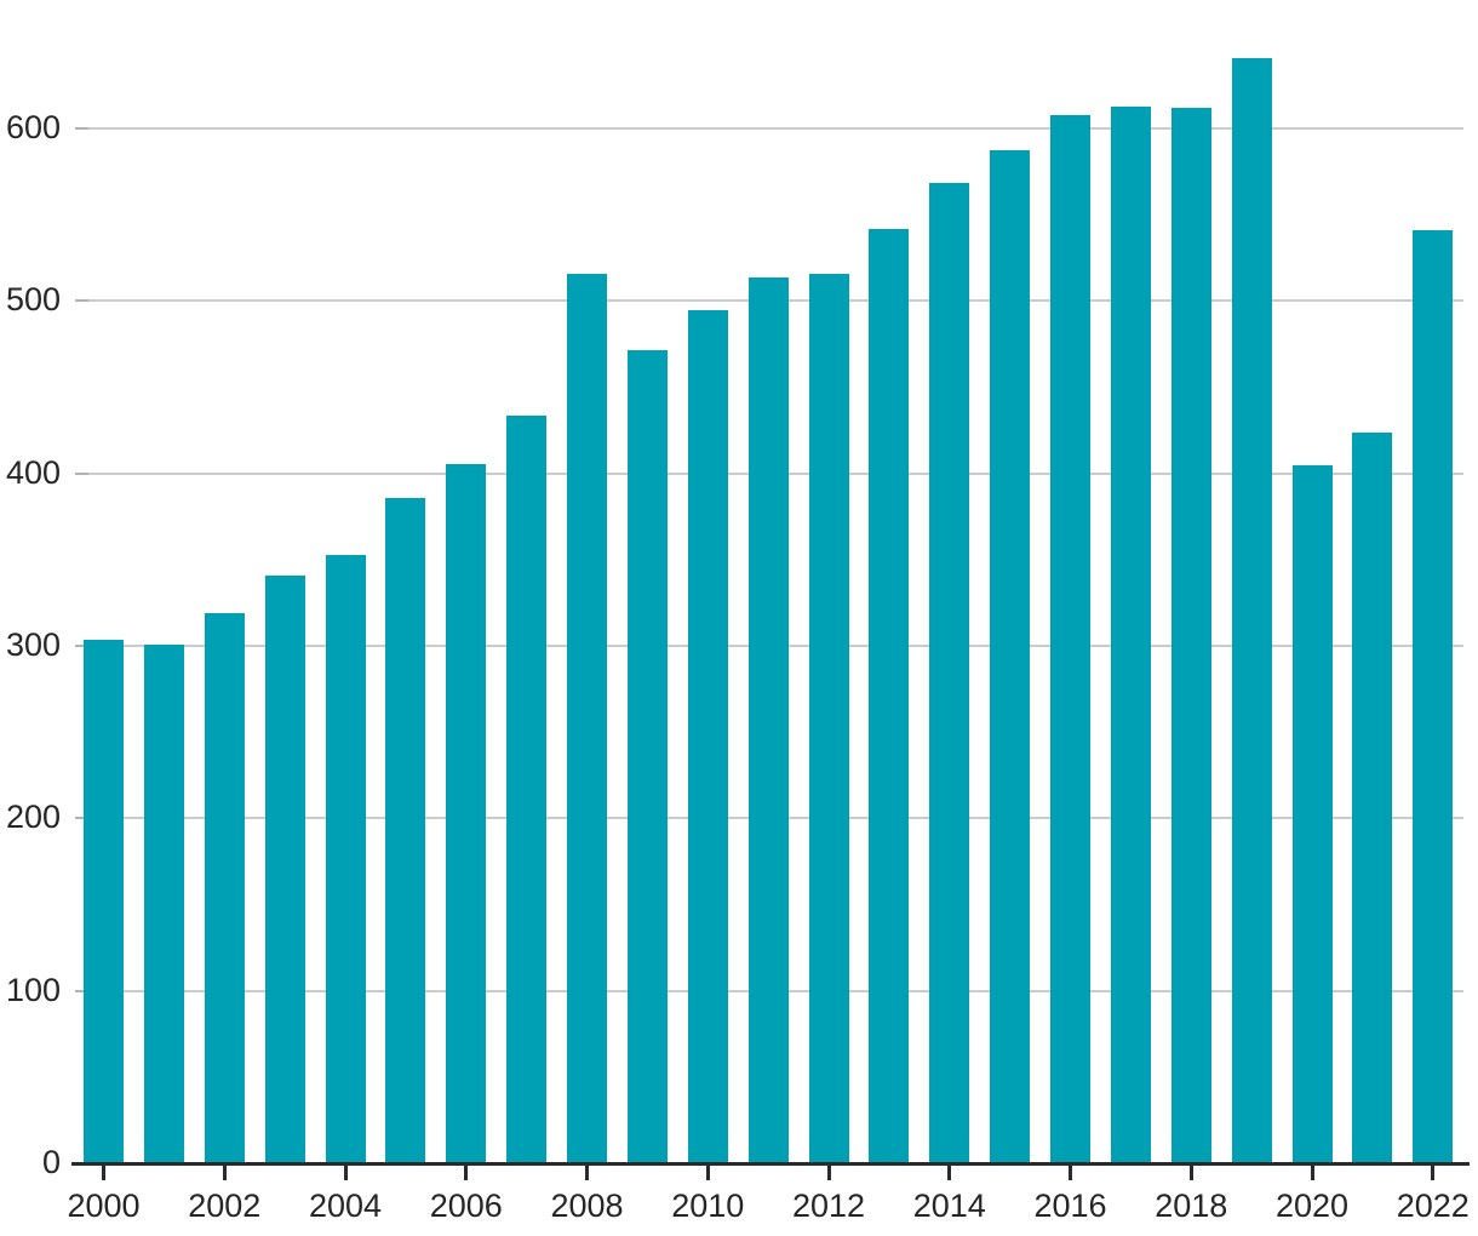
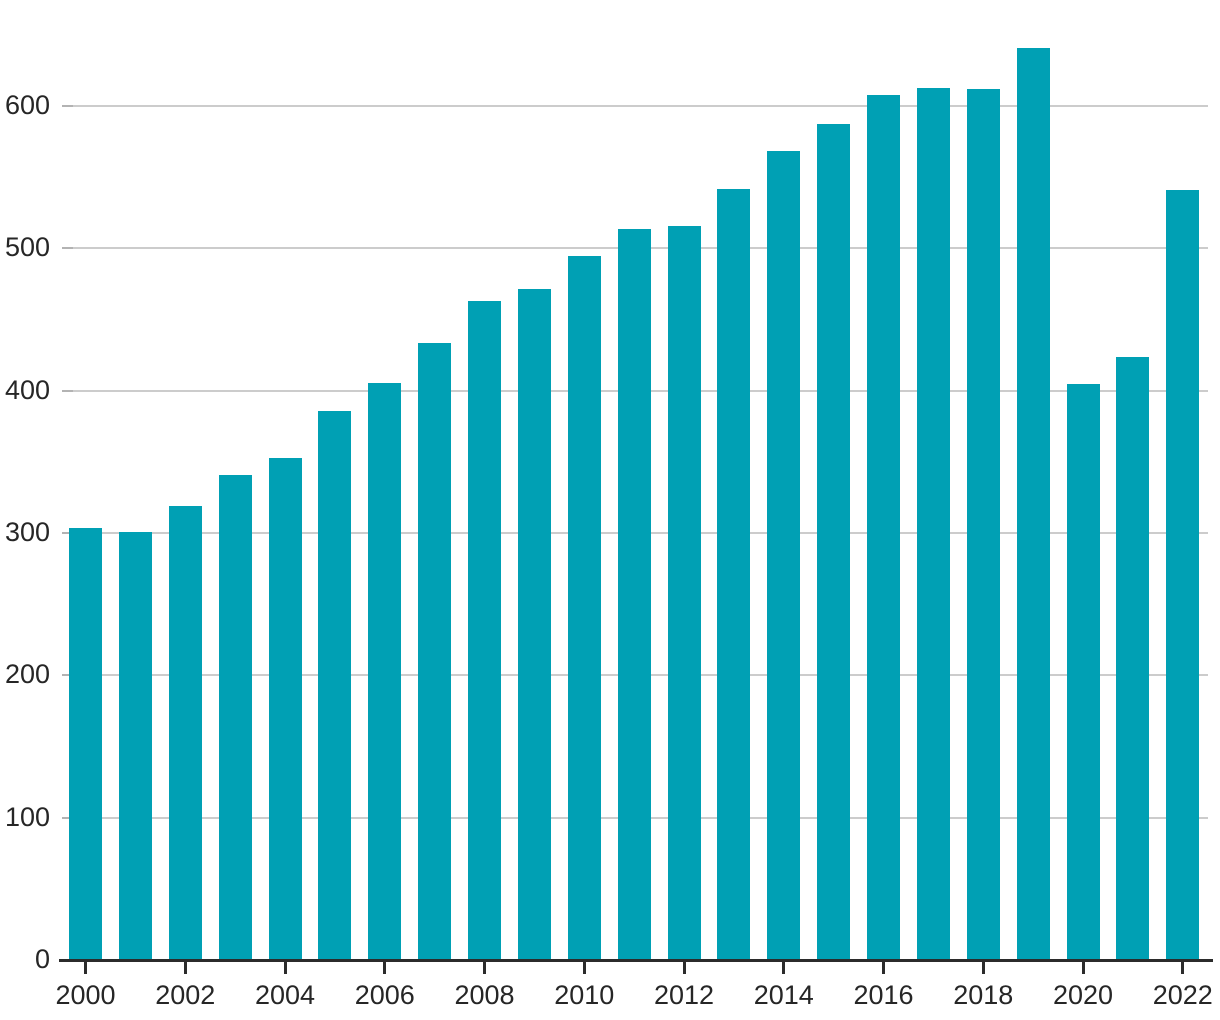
2008: 515 -> 462
